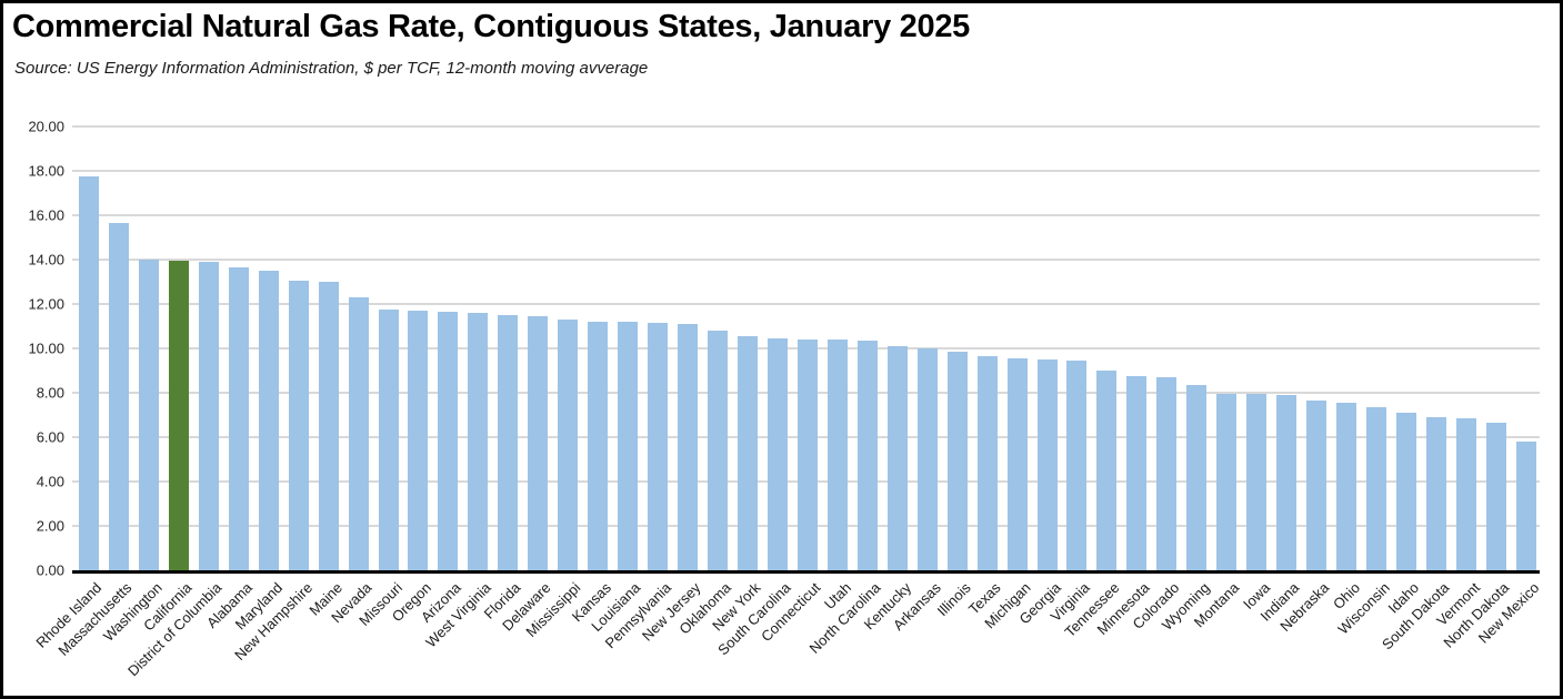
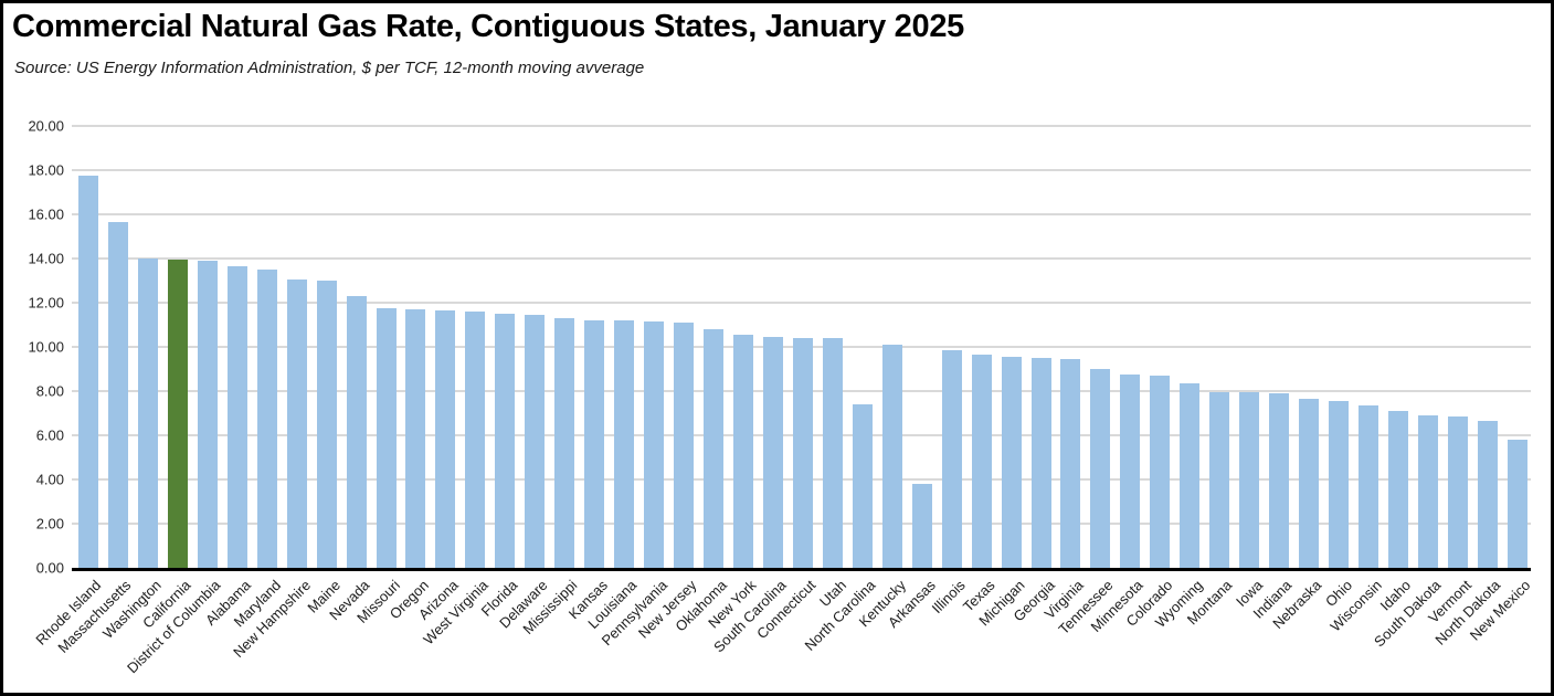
North Carolina: 10.3 -> 7.4
Arkansas: 10.0 -> 3.8
